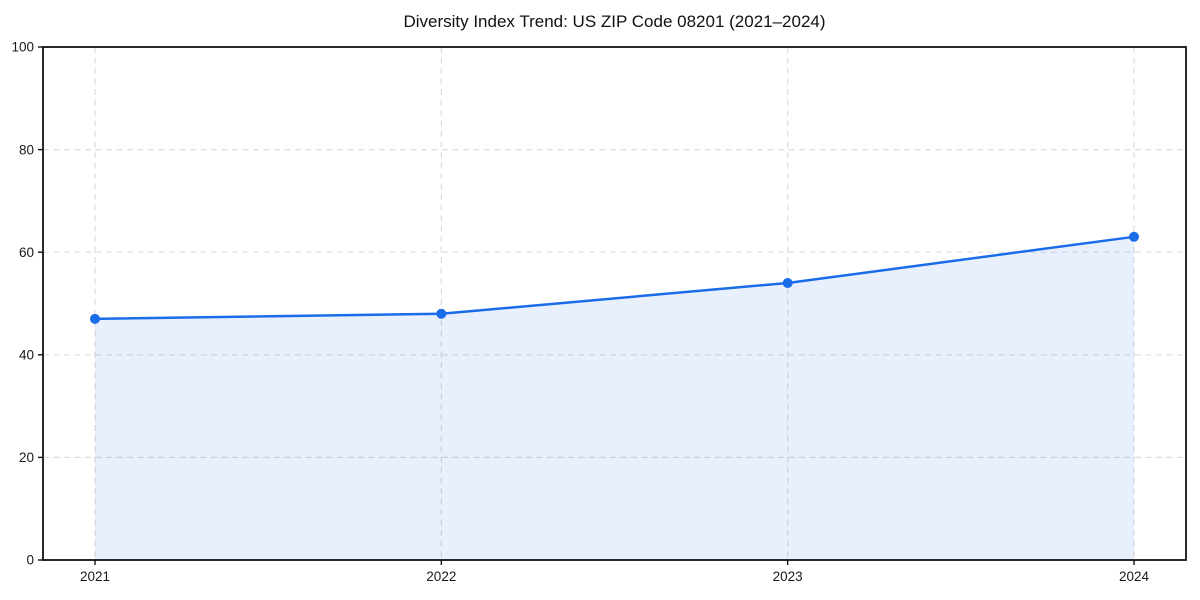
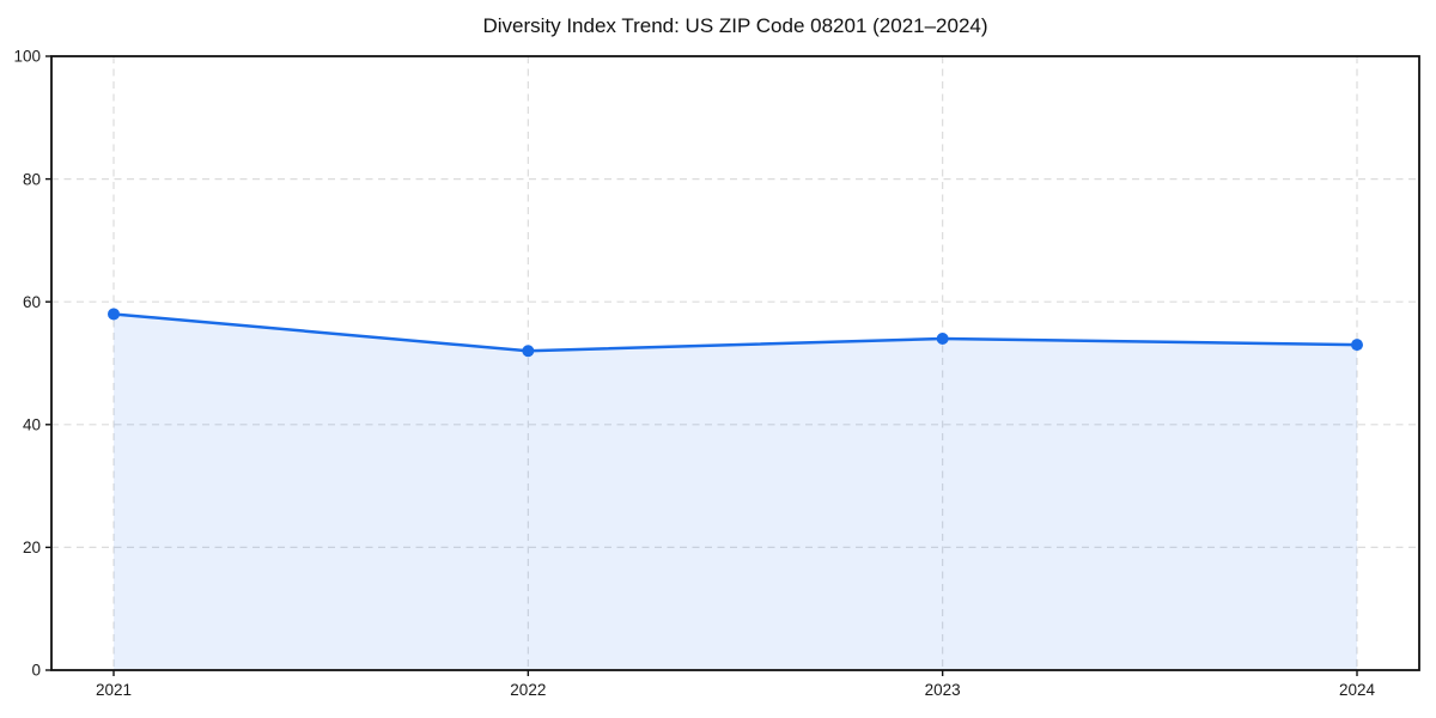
2021: 47 -> 58
2022: 48 -> 52
2024: 63 -> 53
